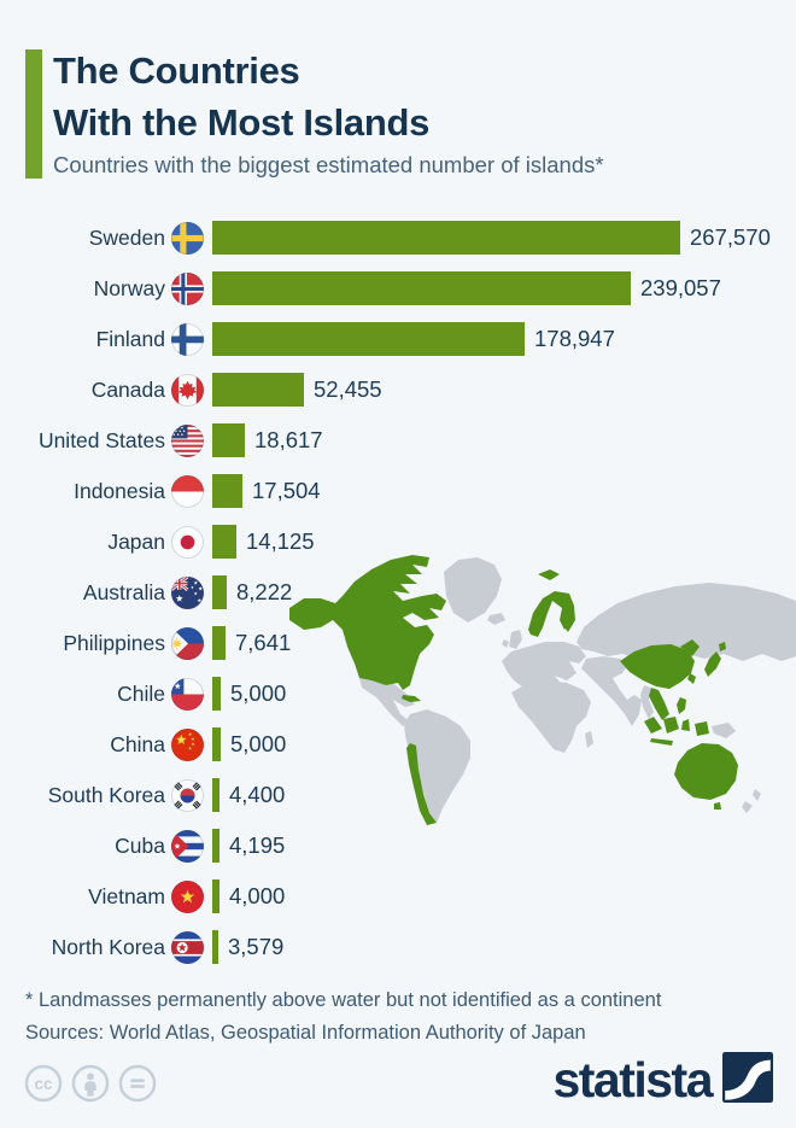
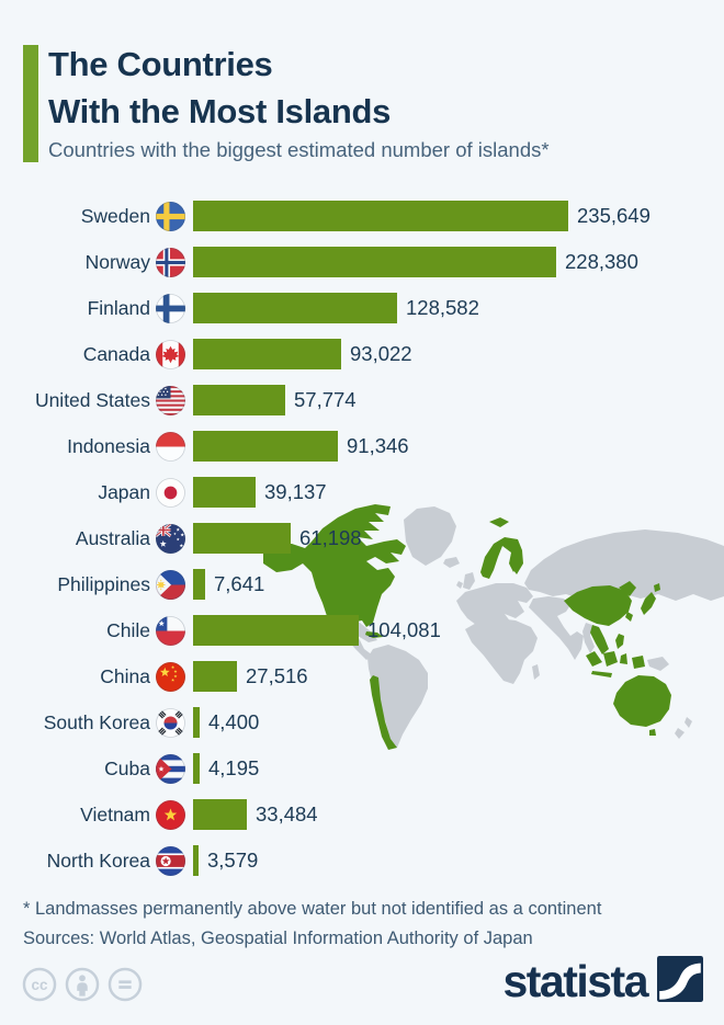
Sweden: 267,570 -> 235,649
Norway: 239,057 -> 228,380
Finland: 178,947 -> 128,582
Canada: 52,455 -> 93,022
United States: 18,617 -> 57,774
Indonesia: 17,504 -> 91,346
Japan: 14,125 -> 39,137
Australia: 8,222 -> 61,198
Chile: 5,000 -> 104,081
China: 5,000 -> 27,516
Vietnam: 4,000 -> 33,484
